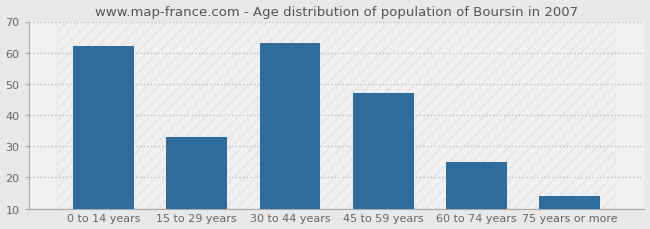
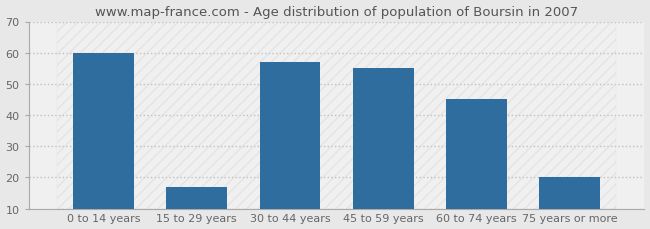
0 to 14 years: 62 -> 60
15 to 29 years: 33 -> 17
30 to 44 years: 63 -> 57
45 to 59 years: 47 -> 55
60 to 74 years: 25 -> 45
75 years or more: 14 -> 20
